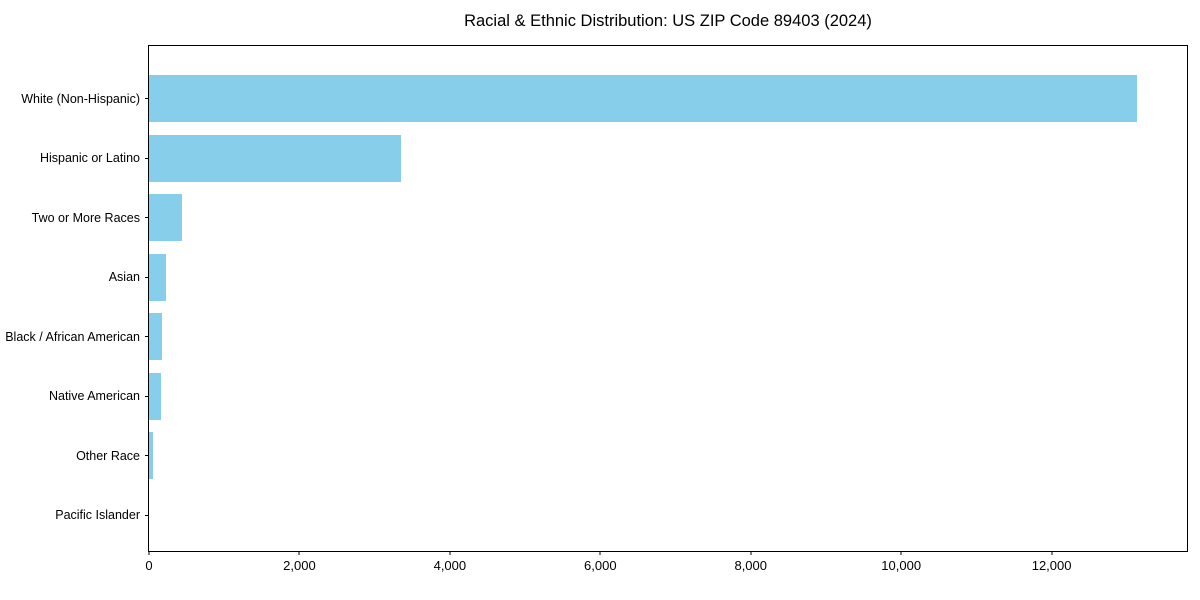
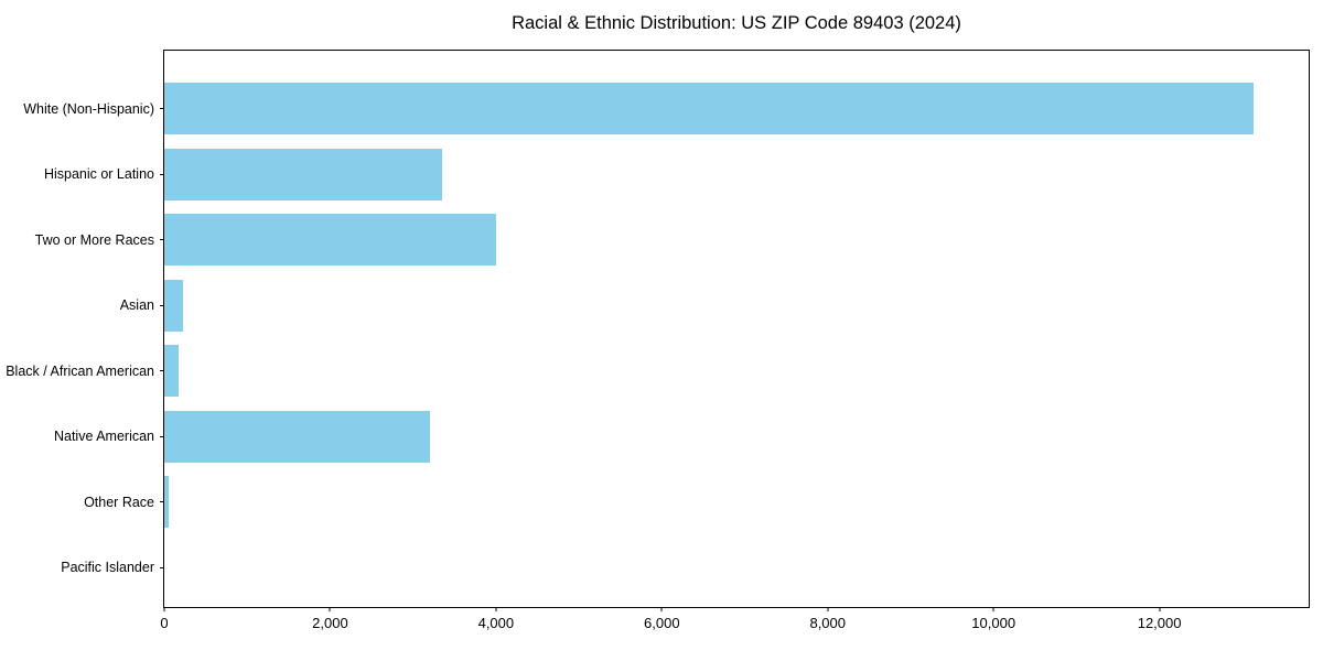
Two or More Races: 400 -> 4000
Native American: 200 -> 3200
